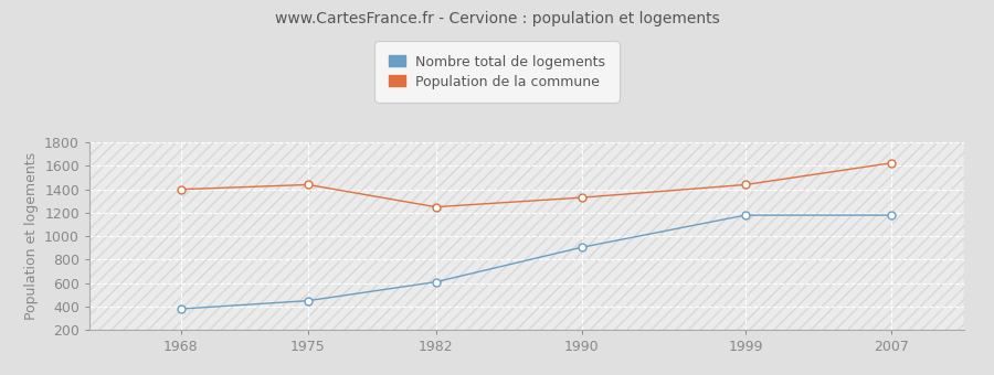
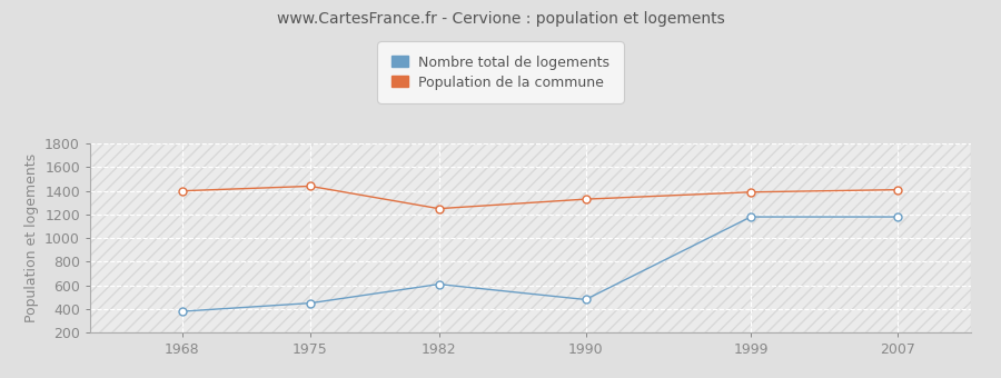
Nombre total de logements/1990: 900 -> 480
Population de la commune/1999: 1440 -> 1390
Population de la commune/2007: 1620 -> 1410
